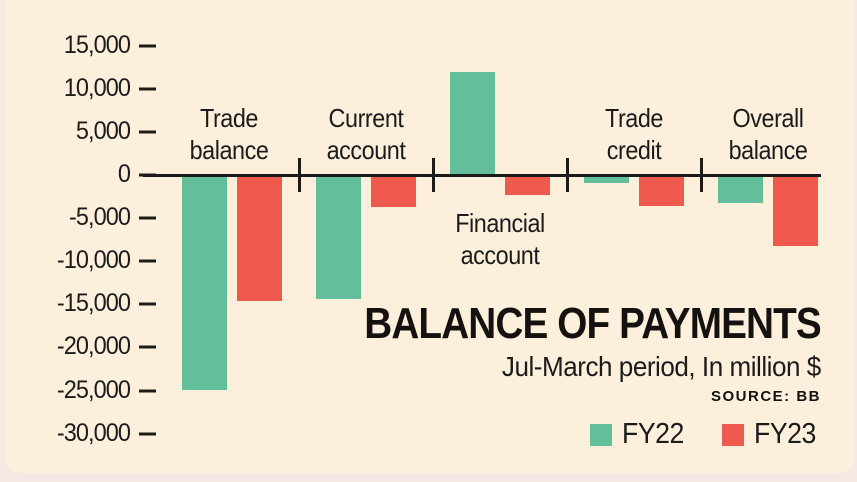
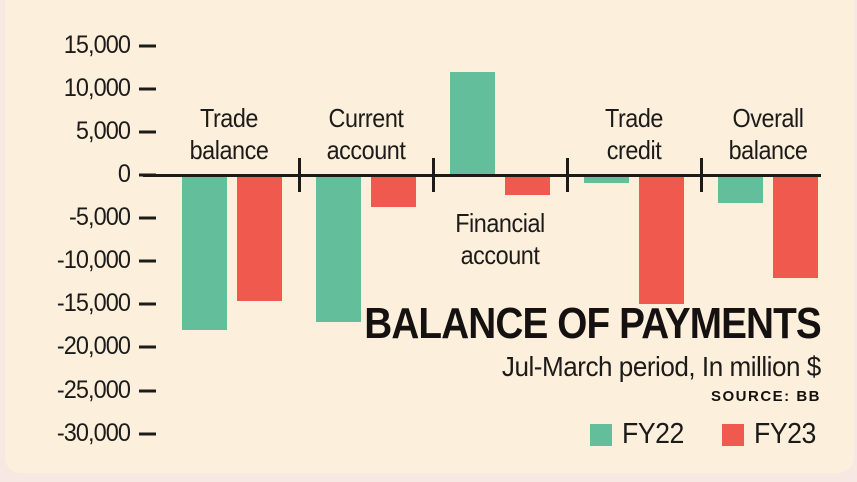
FY22/Trade balance: -25000 -> -18000
FY22/Current account: -14000 -> -17000
FY23/Trade credit: -4000 -> -15000
FY23/Overall balance: -8000 -> -12000
